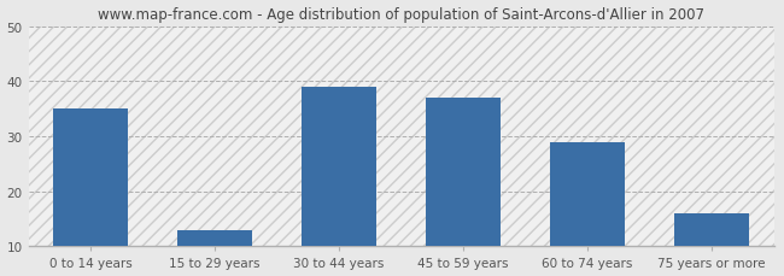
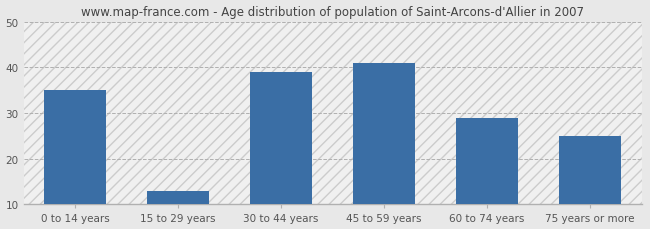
45 to 59 years: 37 -> 41
75 years or more: 16 -> 25
